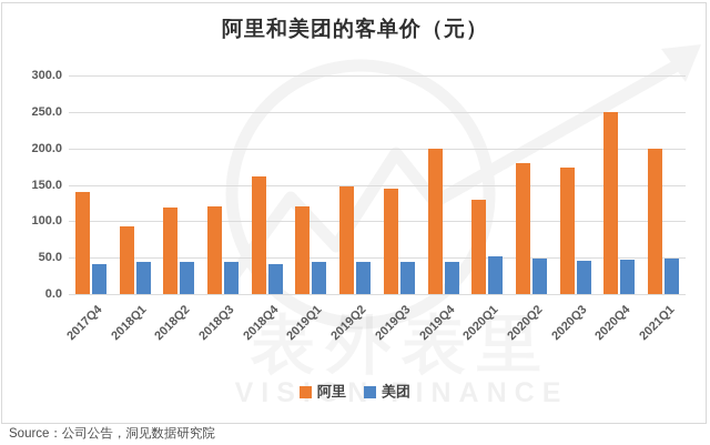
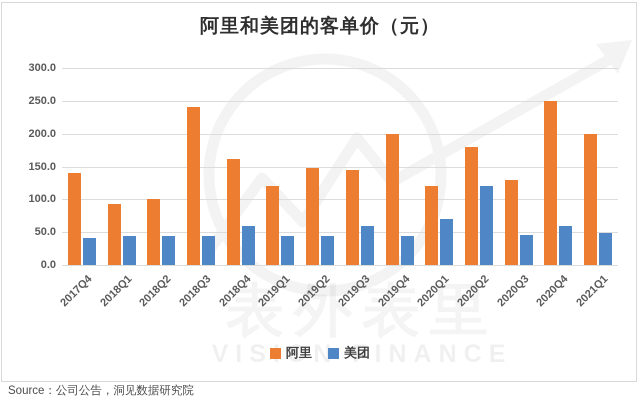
阿里/2018Q2: 120 -> 100
阿里/2018Q3: 120 -> 240
美团/2018Q4: 40 -> 60
美团/2019Q3: 40 -> 60
阿里/2020Q1: 130 -> 120
美团/2020Q1: 50 -> 70
美团/2020Q2: 50 -> 120
阿里/2020Q3: 170 -> 130
美团/2020Q4: 50 -> 60
